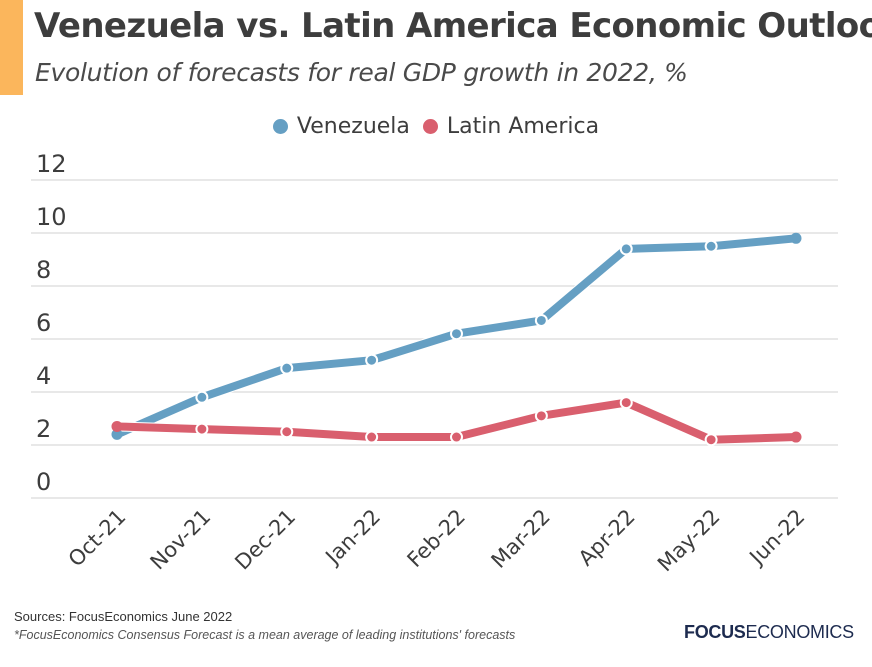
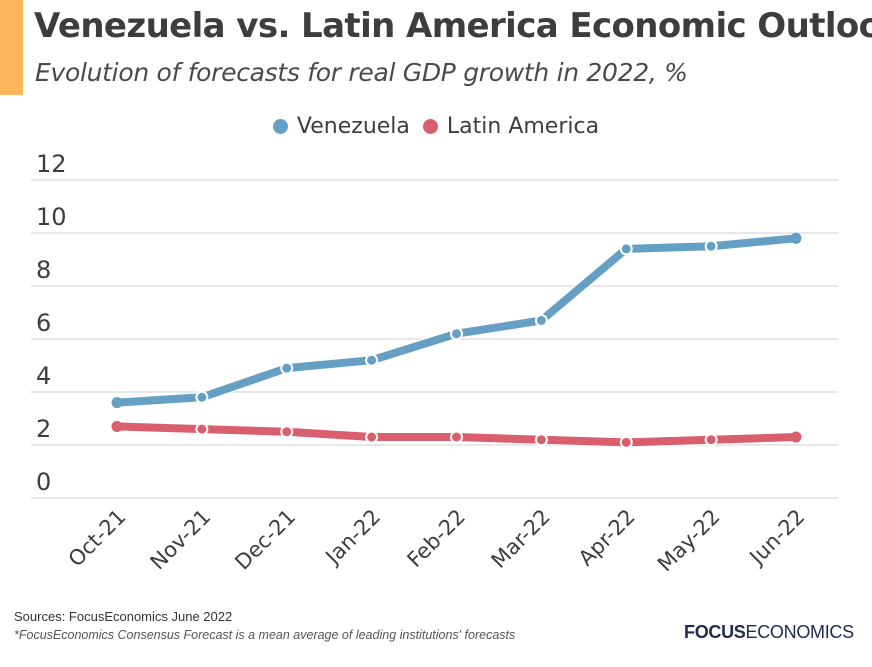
Venezuela/Oct-21: 2.4 -> 3.6
Latin America/Mar-22: 3.1 -> 2.2
Latin America/Apr-22: 3.6 -> 2.1
